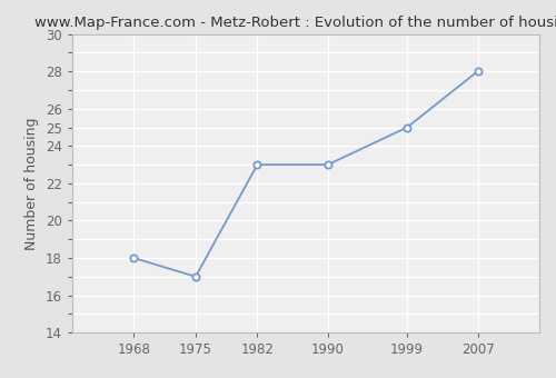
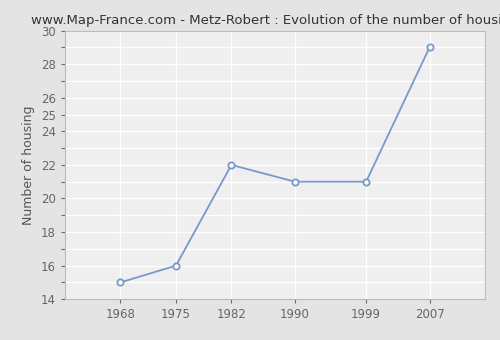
1968: 18 -> 15
1975: 17 -> 16
1982: 23 -> 22
1990: 23 -> 21
1999: 25 -> 21
2007: 28 -> 29
